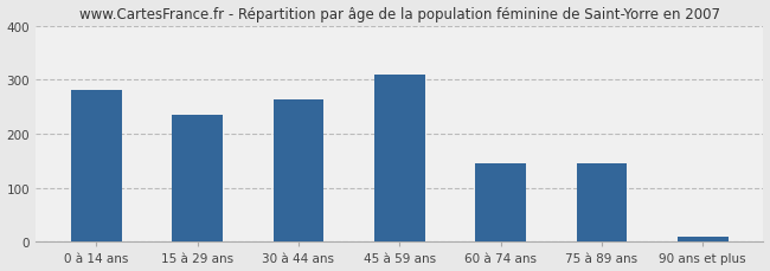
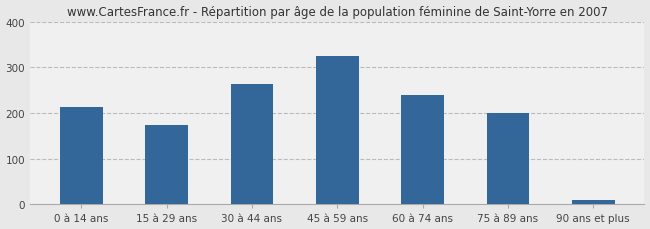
0 à 14 ans: 280 -> 213
15 à 29 ans: 235 -> 173
45 à 59 ans: 310 -> 325
60 à 74 ans: 145 -> 240
75 à 89 ans: 145 -> 200
